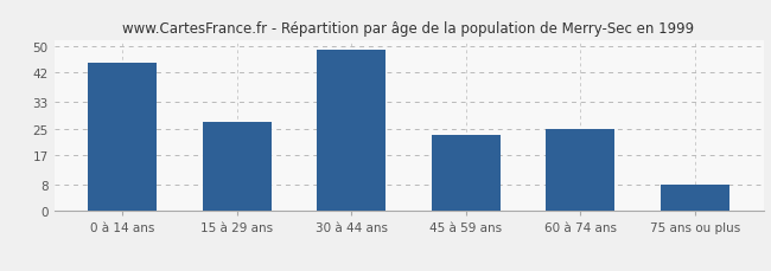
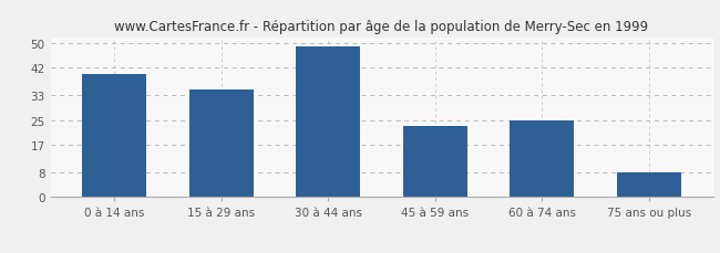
0 à 14 ans: 45 -> 40
15 à 29 ans: 27 -> 35
